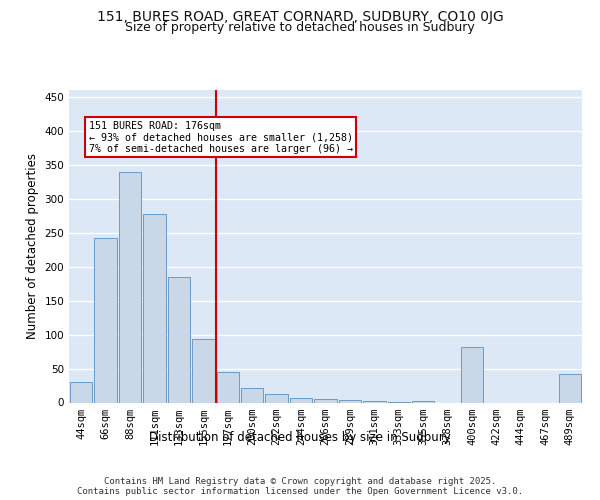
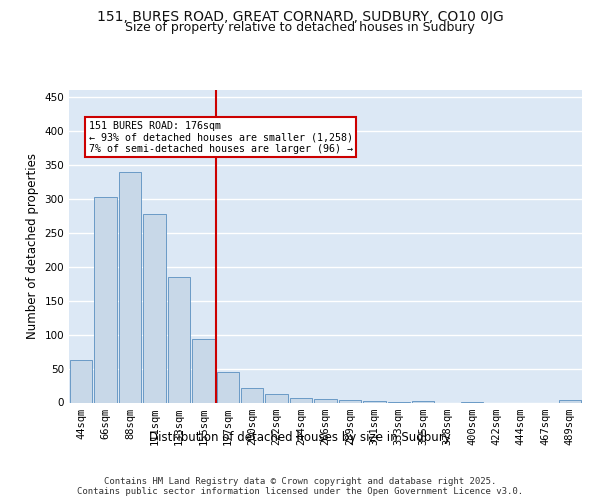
44sqm: 30 -> 62
66sqm: 242 -> 302
400sqm: 82 -> 1
489sqm: 42 -> 3
